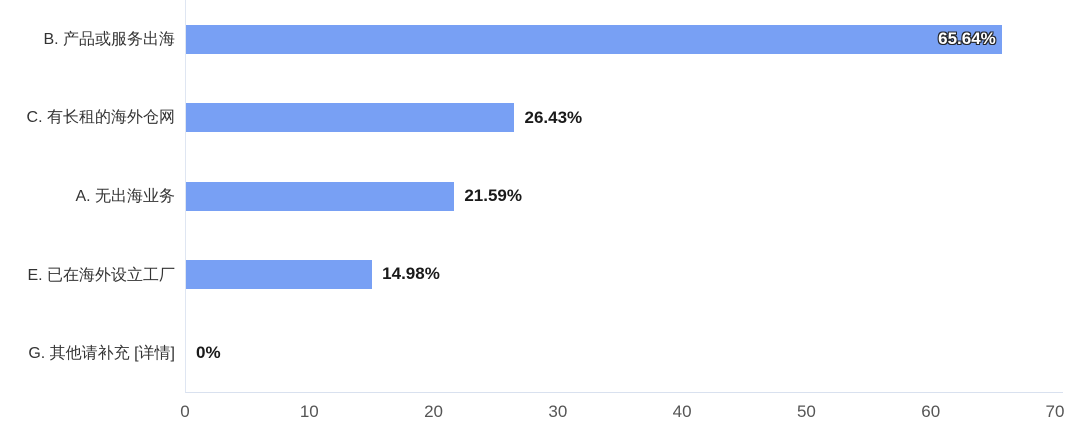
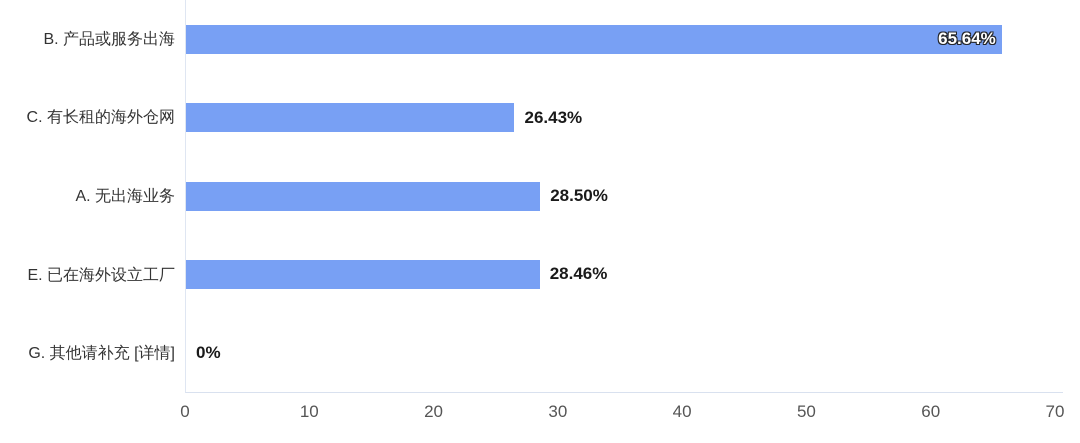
A. 无出海业务: 21.59% -> 28.50%
E. 已在海外设立工厂: 14.98% -> 28.46%
